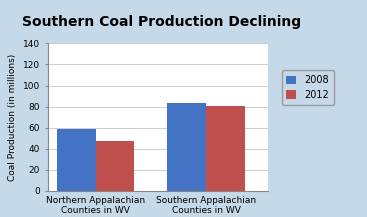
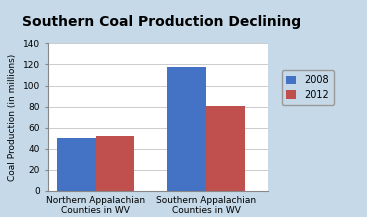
2008/Northern Appalachian Counties in WV: 59 -> 50
2012/Northern Appalachian Counties in WV: 47 -> 52
2008/Southern Appalachian Counties in WV: 83 -> 118
